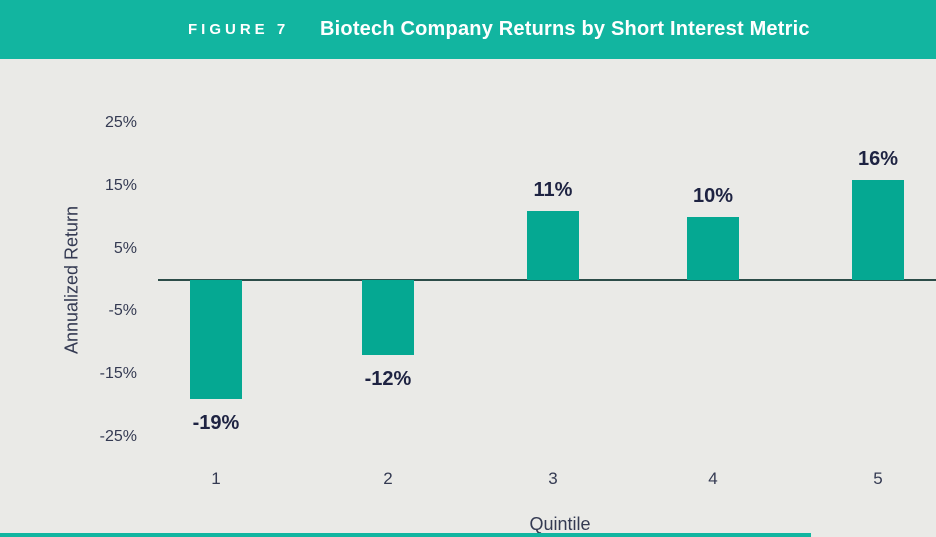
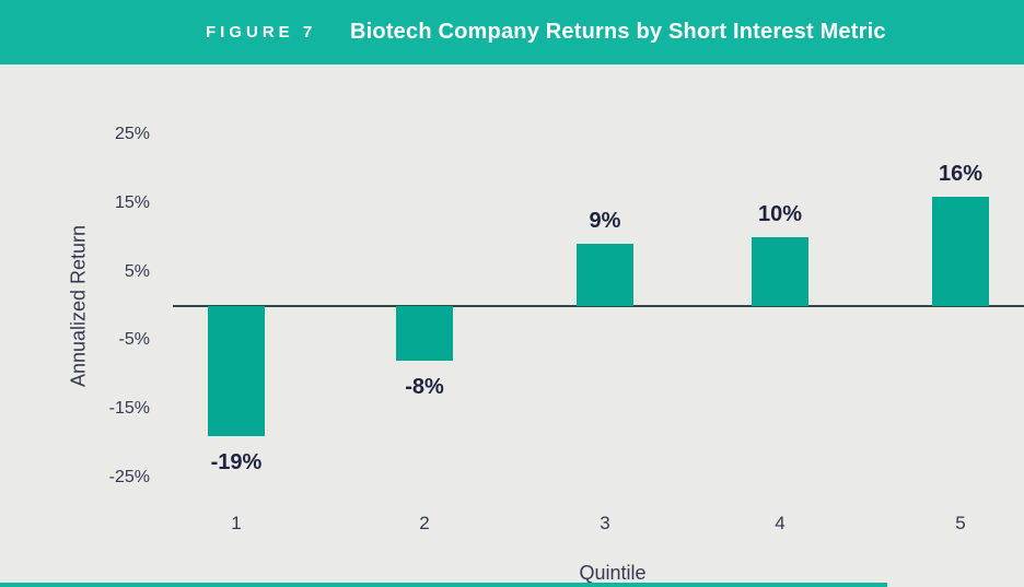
2: -12% -> -8%
3: 11% -> 9%
